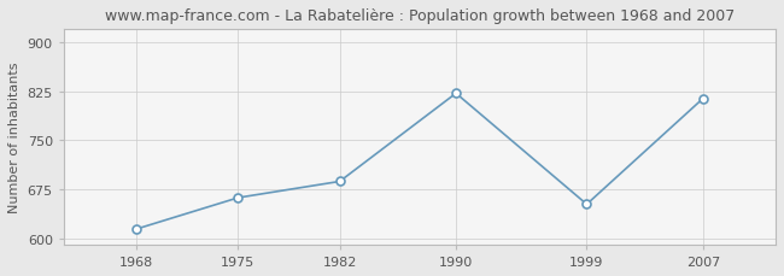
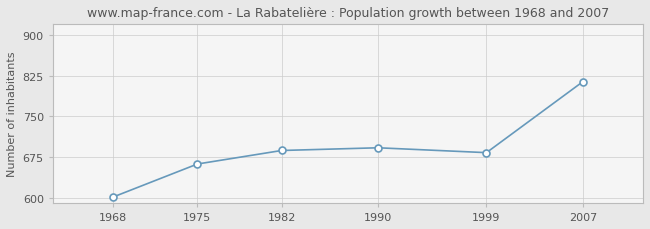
1968: 614 -> 601
1990: 822 -> 692
1999: 652 -> 683
